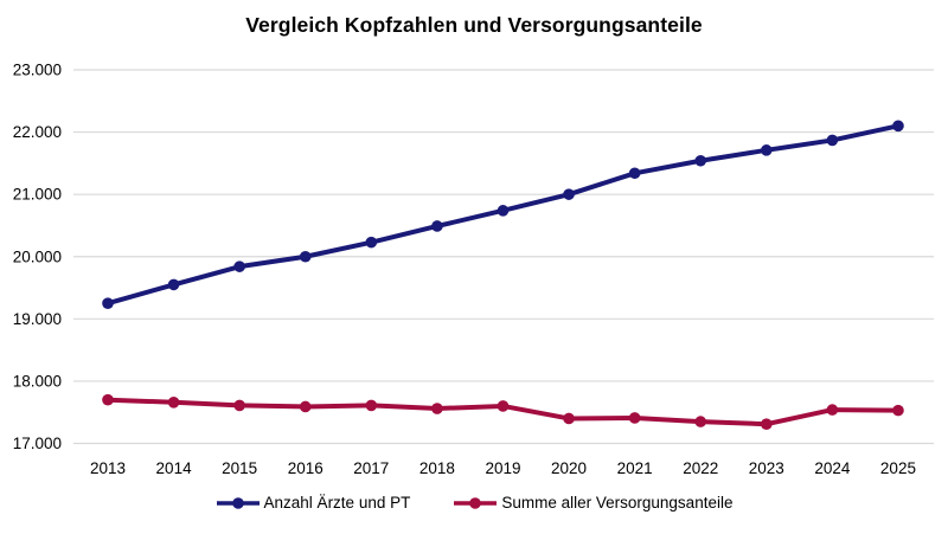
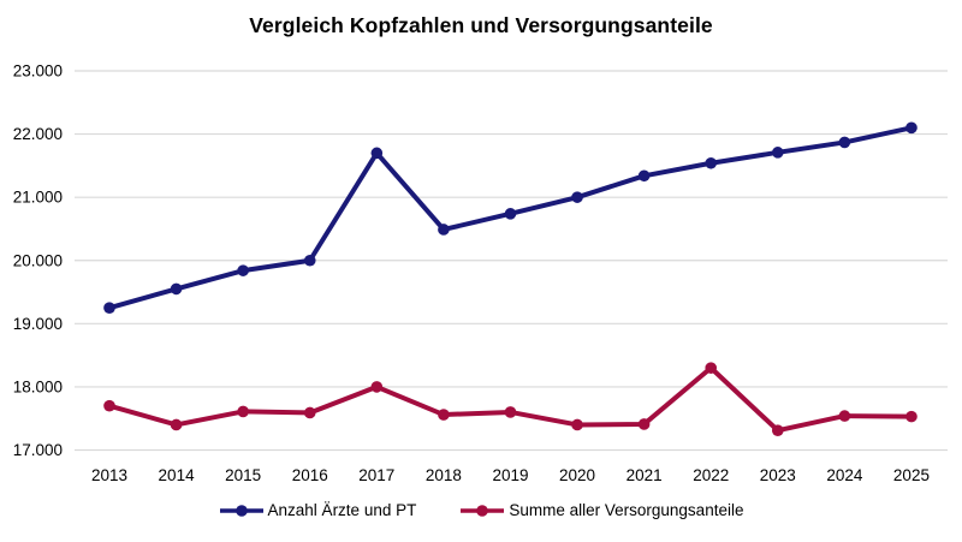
Summe aller Versorgungsanteile/2014: 17700 -> 17400
Anzahl Ärzte und PT/2017: 20200 -> 21700
Summe aller Versorgungsanteile/2017: 17600 -> 18000
Summe aller Versorgungsanteile/2022: 17400 -> 18300
